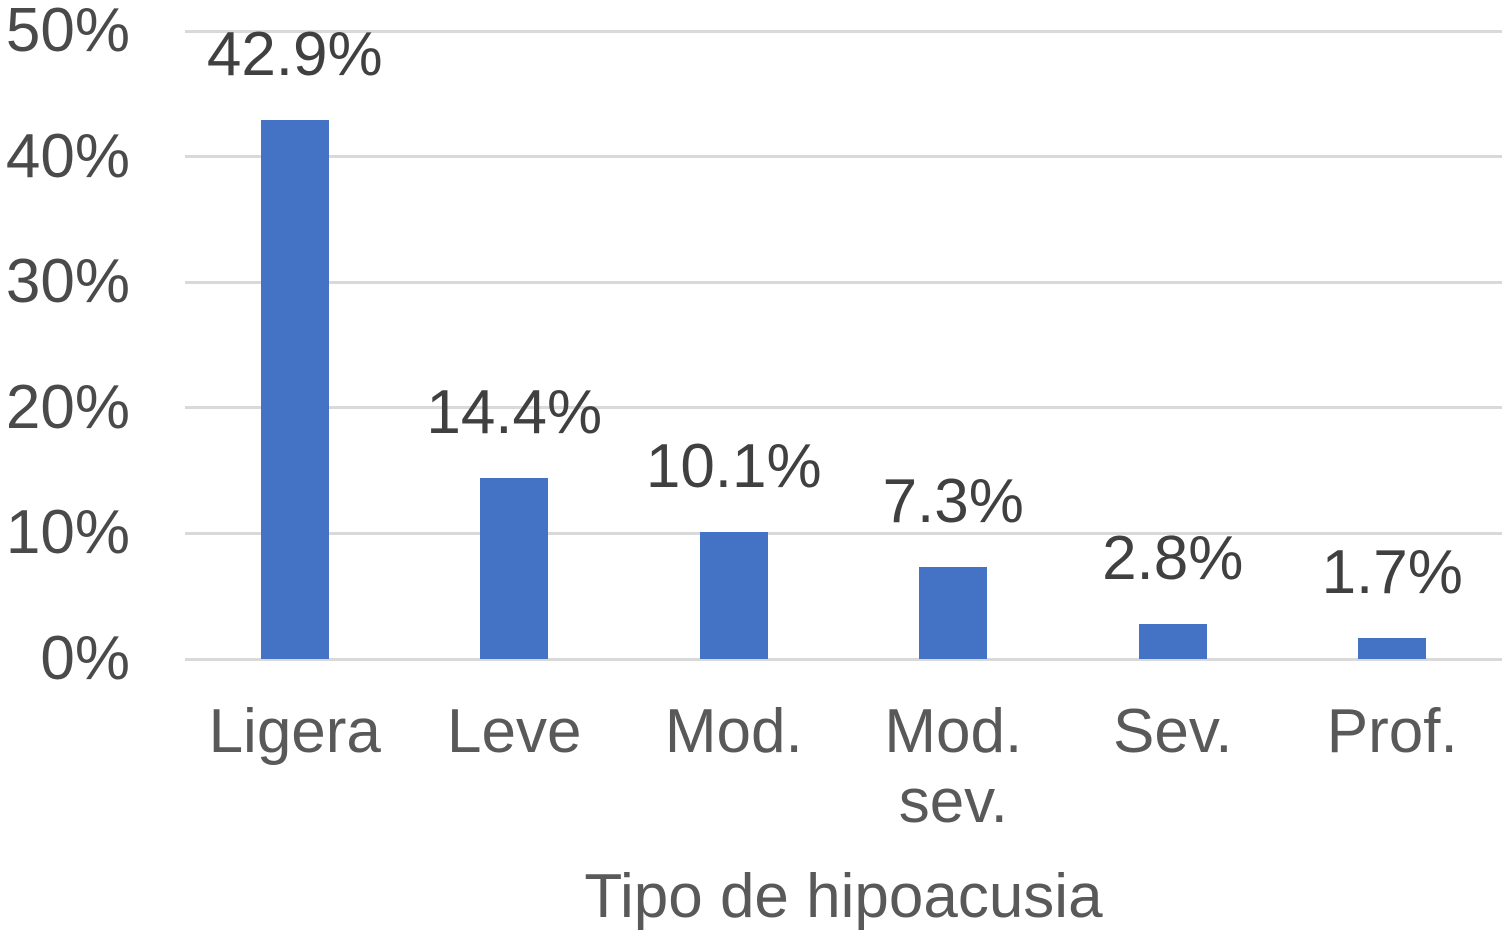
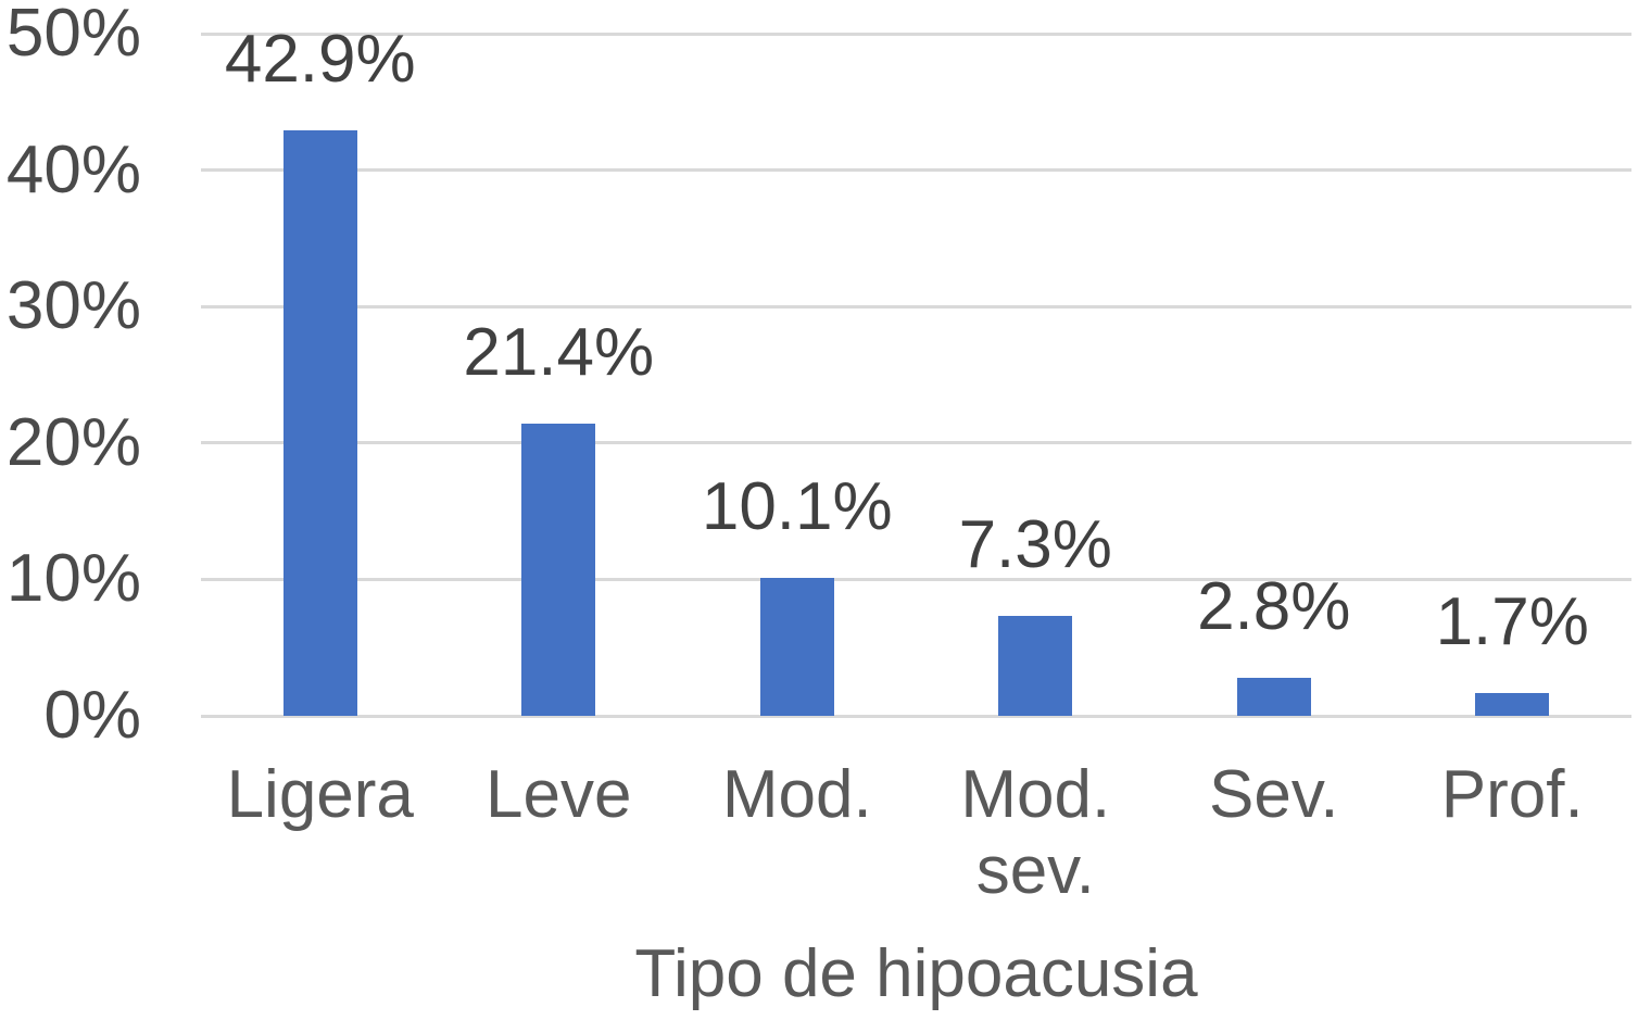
Leve: 14.4% -> 21.4%
